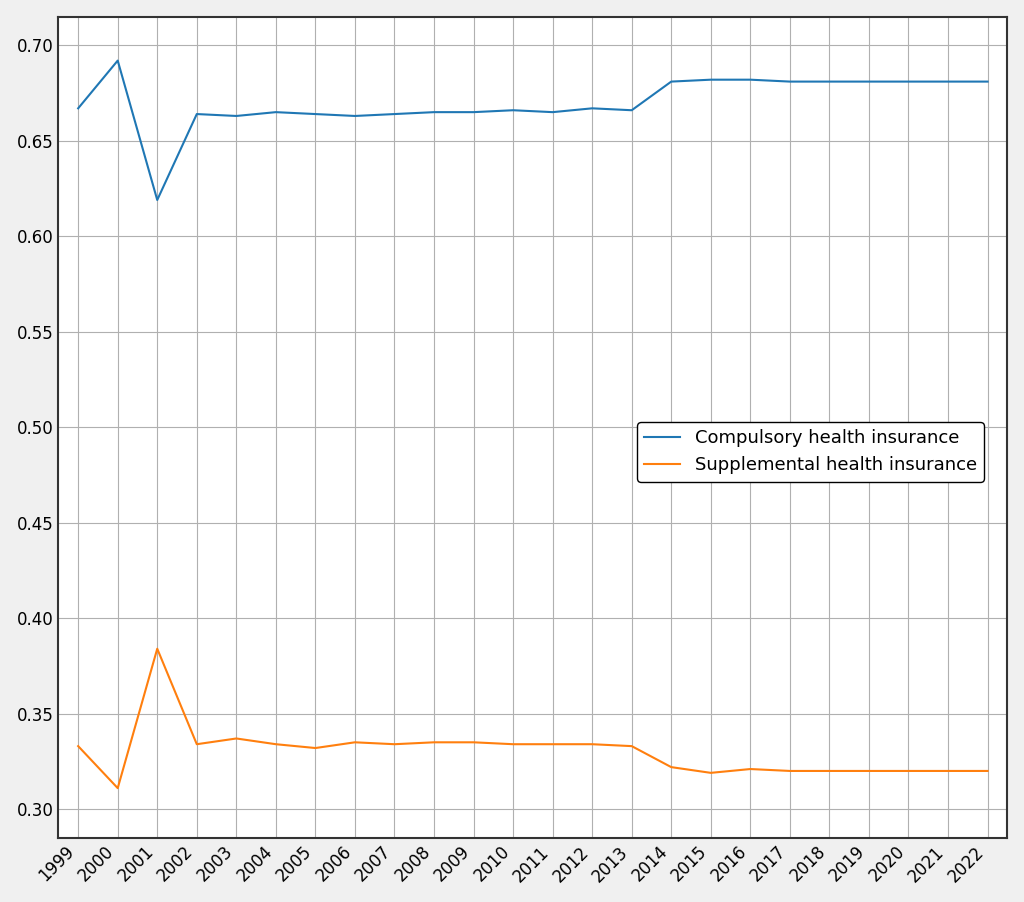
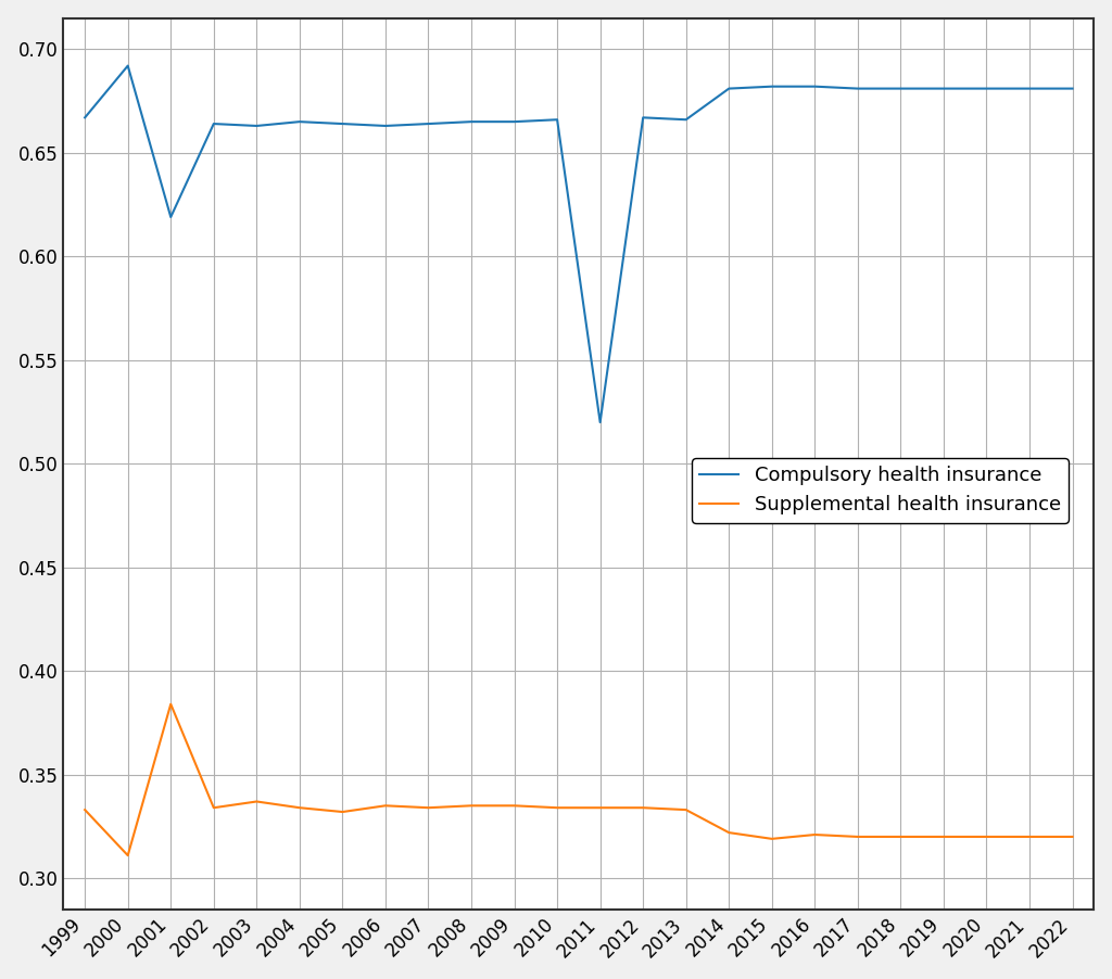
Compulsory health insurance/2011: 0.665 -> 0.520
